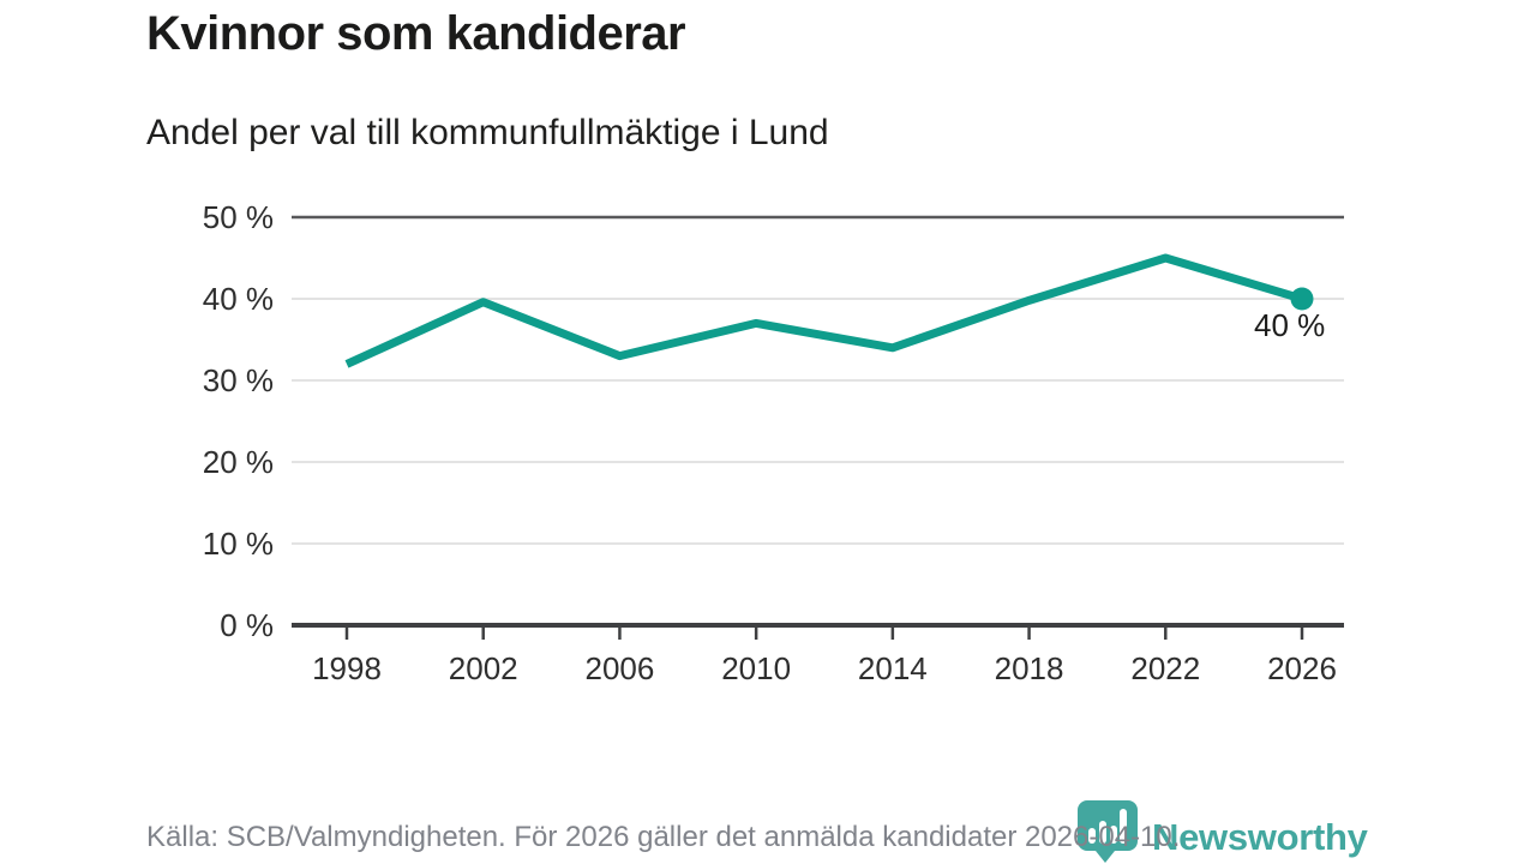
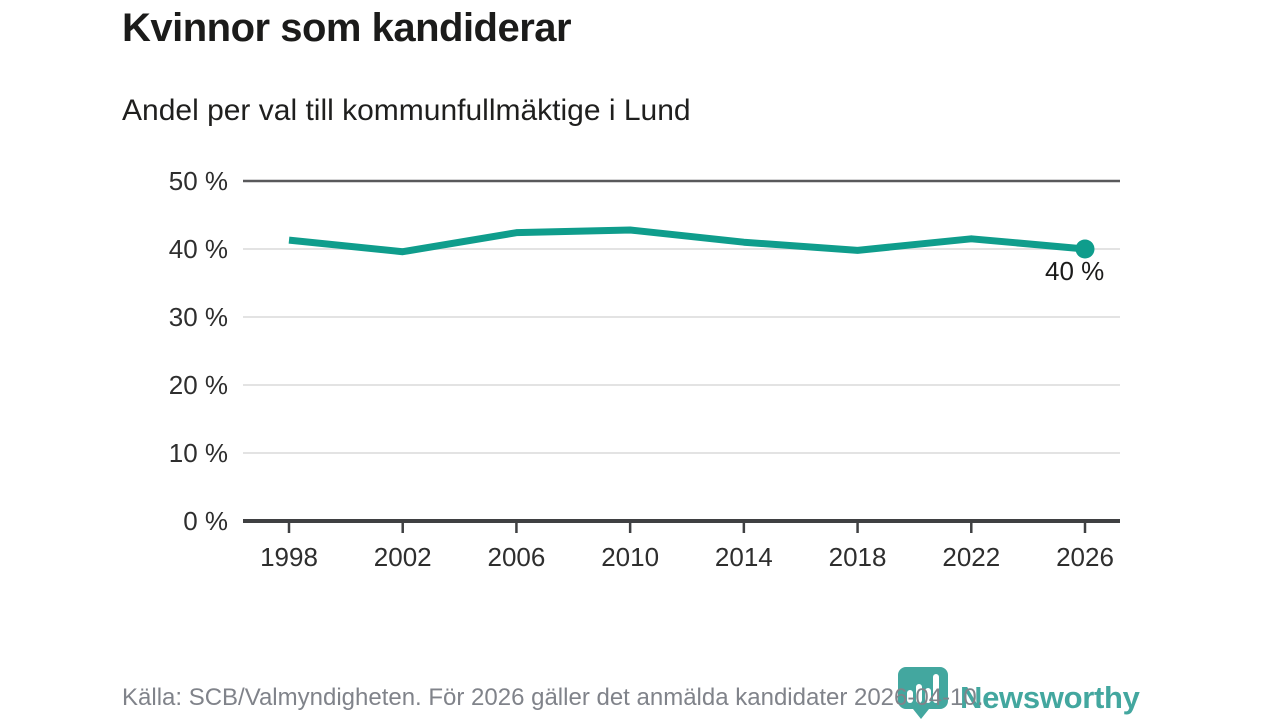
1998: 32% -> 41%
2006: 33% -> 42%
2010: 37% -> 43%
2014: 34% -> 41%
2022: 45% -> 42%
